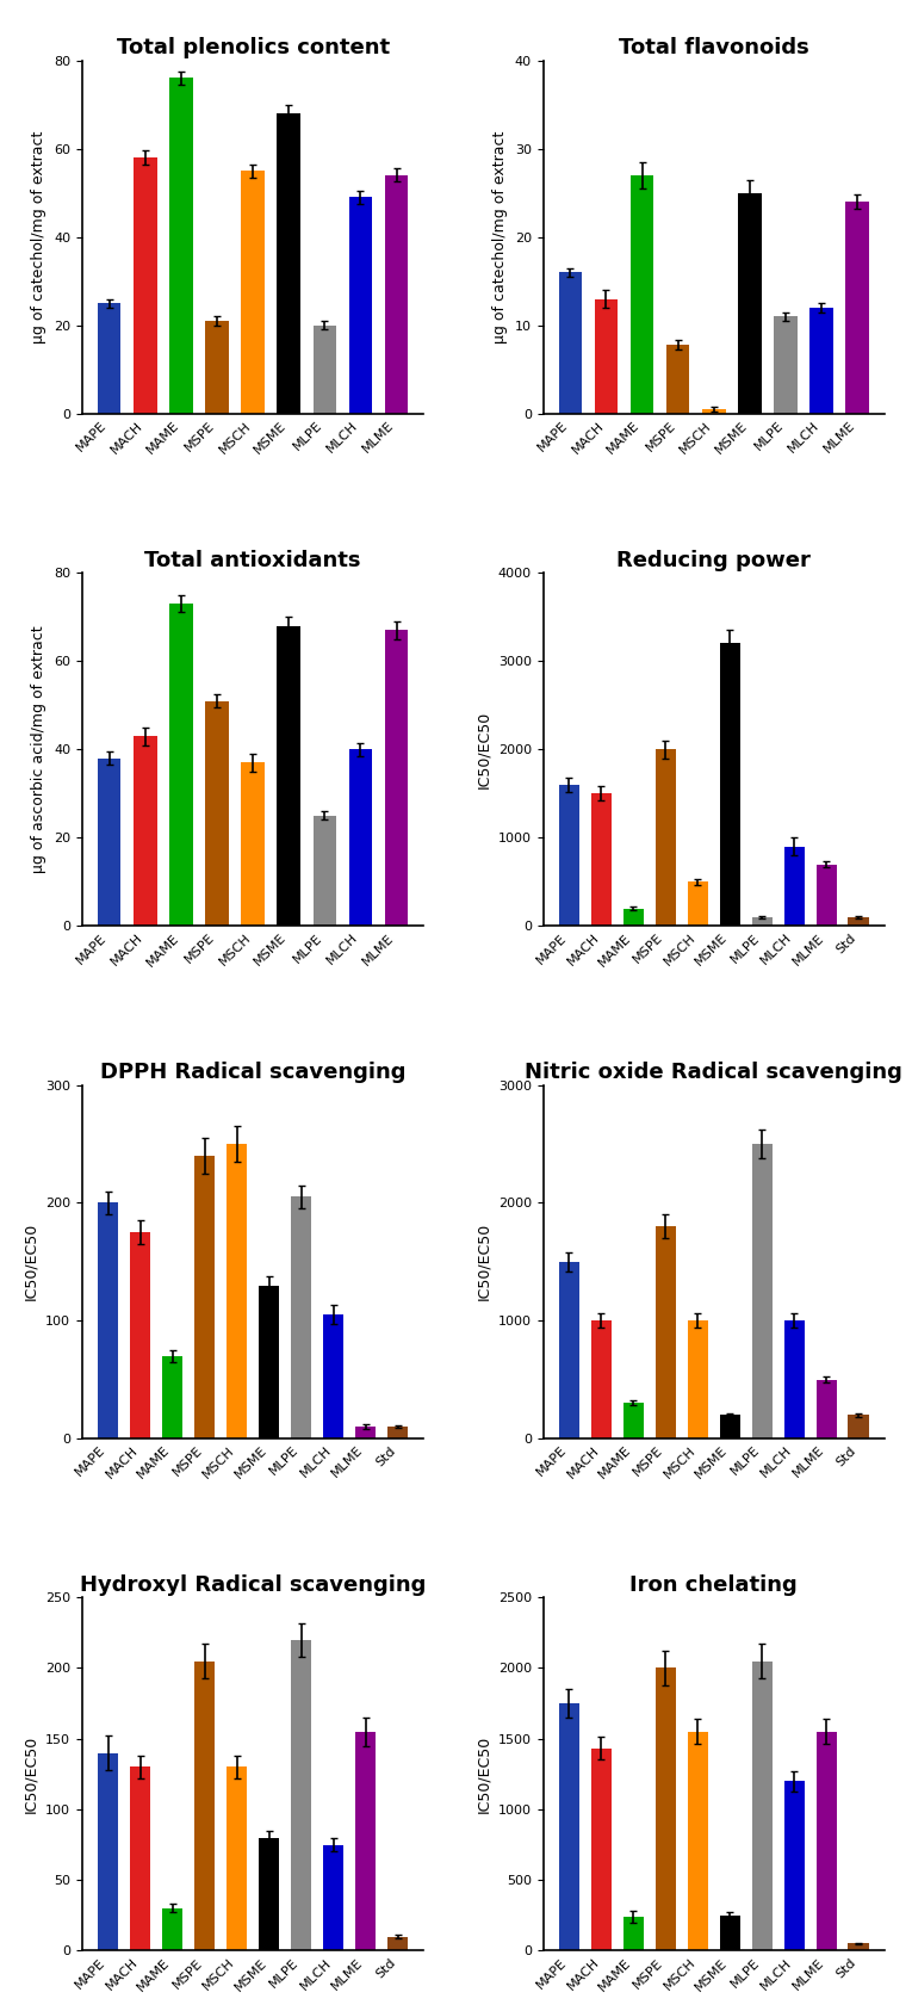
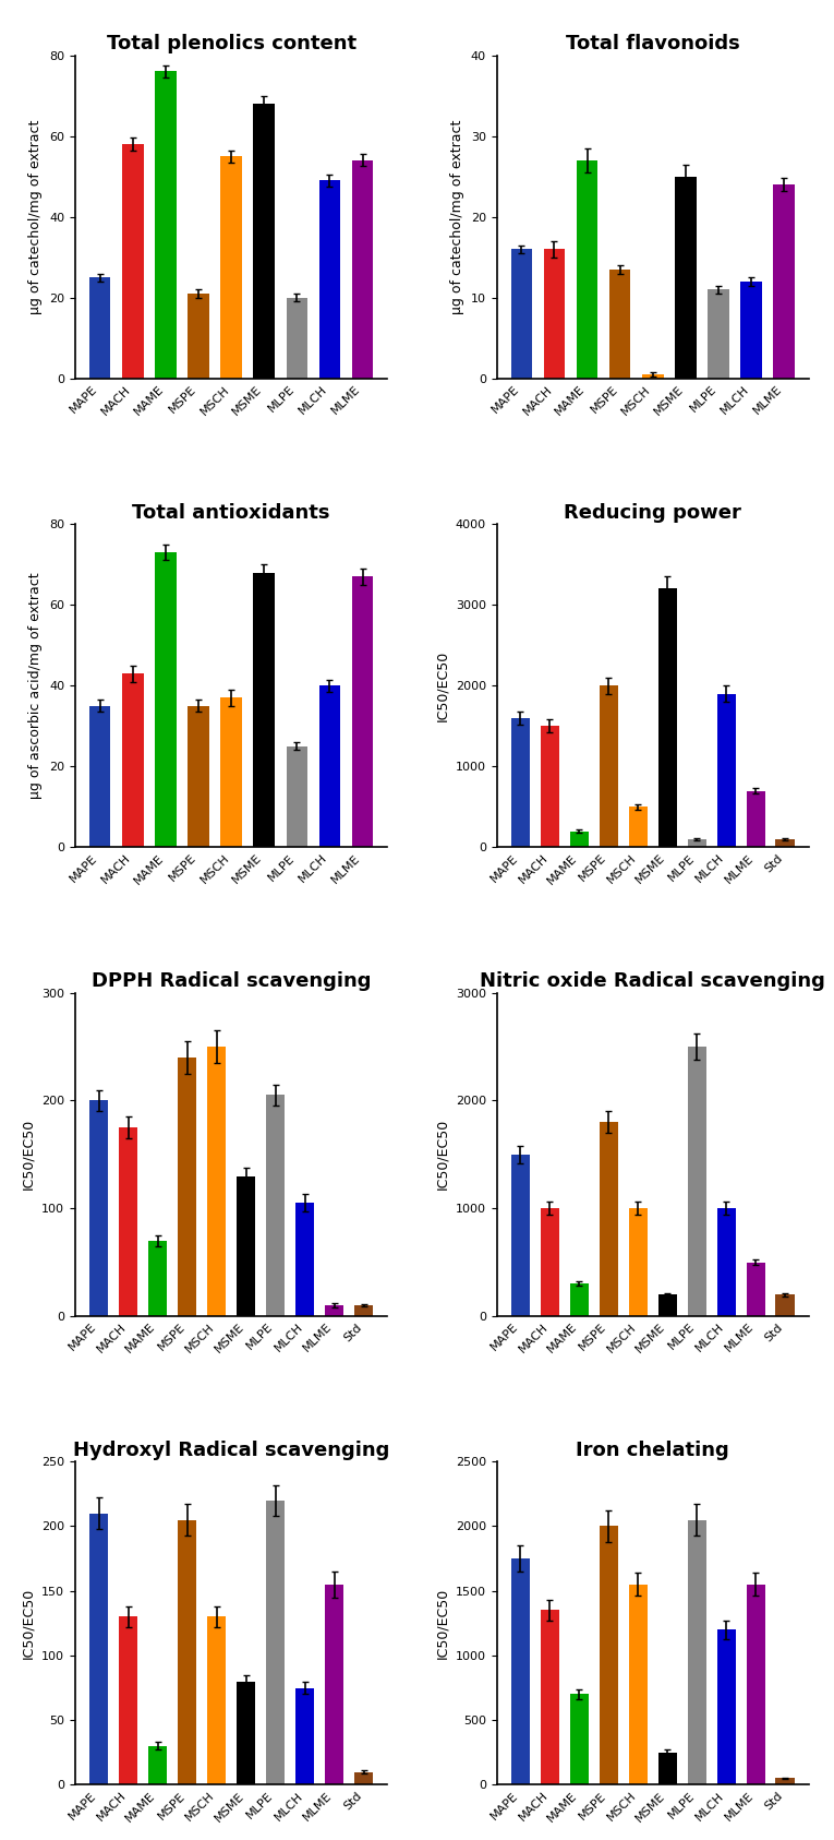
Total flavonoids/MACH: 13.0 -> 16.0
Total flavonoids/MSPE: 7.8 -> 13.5
Total antioxidants/MAPE: 38 -> 35
Total antioxidants/MSPE: 51 -> 35
Reducing power/MLCH: 900 -> 1900
Hydroxyl Radical scavenging/MAPE: 140 -> 210
Iron chelating/MACH: 1430 -> 1350
Iron chelating/MAME: 240 -> 700
